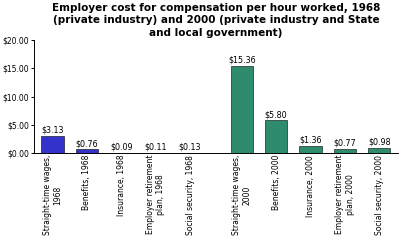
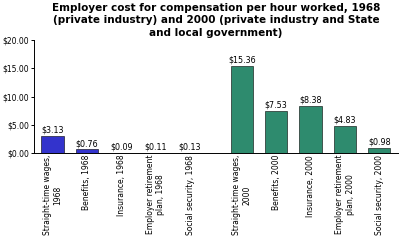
Benefits, 2000: $5.80 -> $7.53
Insurance, 2000: $1.36 -> $8.38
Employer retirement plan, 2000: $0.77 -> $4.83
